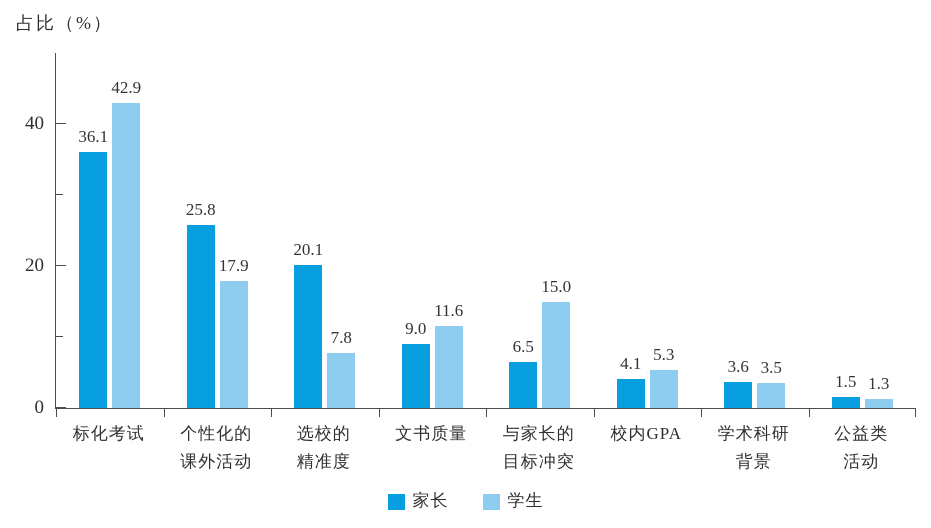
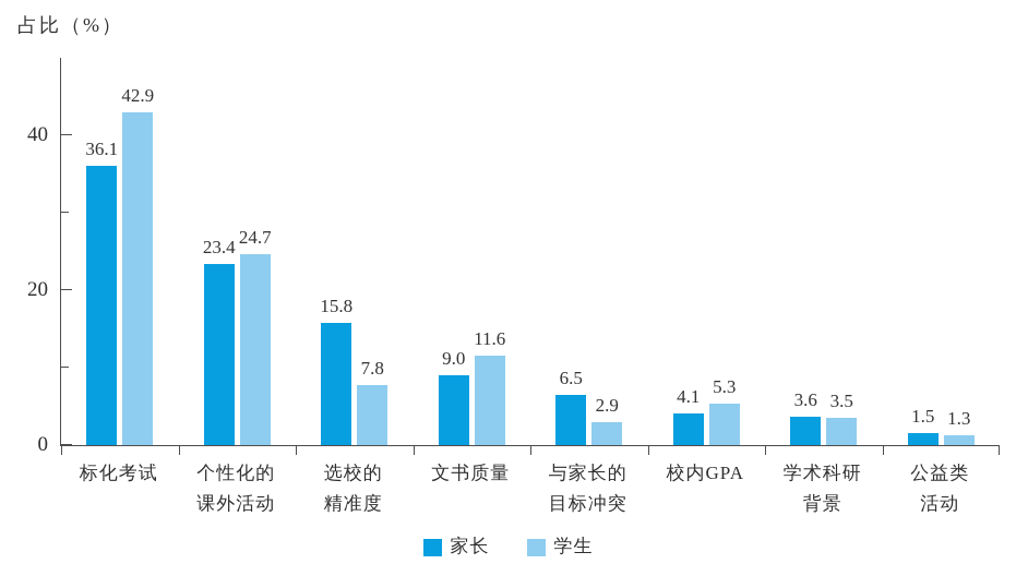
家长/个性化的 课外活动: 25.8 -> 23.4
学生/个性化的 课外活动: 17.9 -> 24.7
家长/选校的 精准度: 20.1 -> 15.8
学生/与家长的 目标冲突: 15.0 -> 2.9
